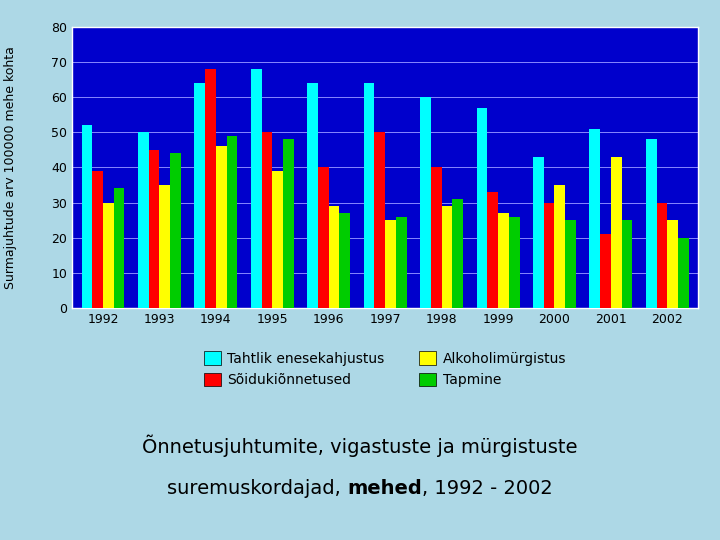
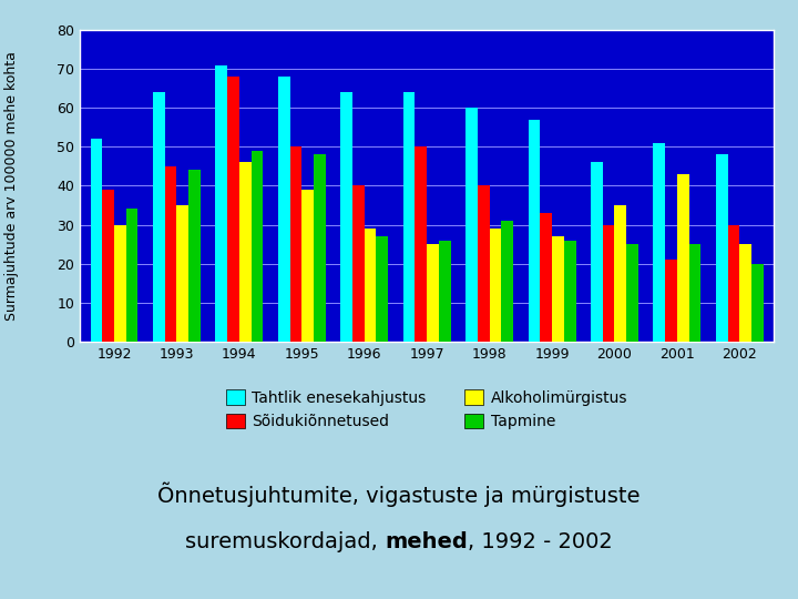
Tahtlik enesekahjustus/1993: 50 -> 64
Tahtlik enesekahjustus/1994: 64 -> 71
Tahtlik enesekahjustus/2000: 43 -> 46
